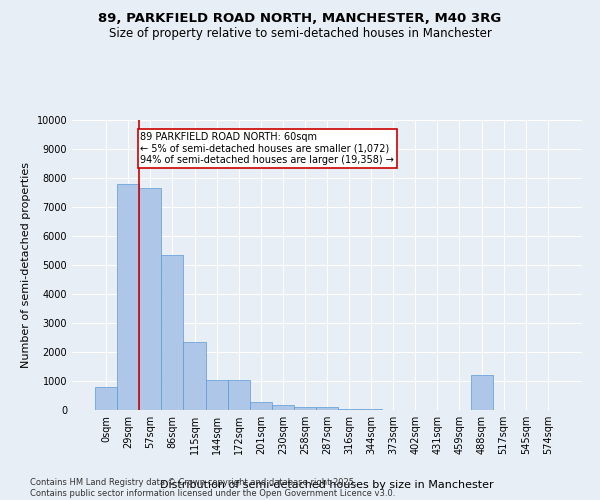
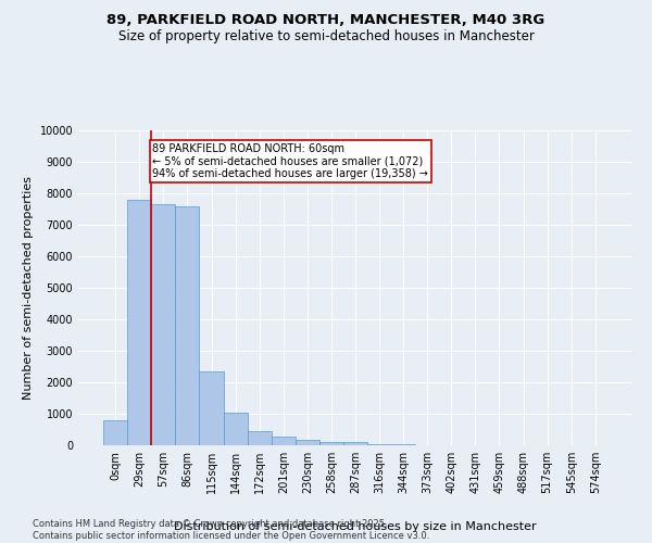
86sqm: 5350 -> 7600
172sqm: 1050 -> 450
488sqm: 1200 -> 0
